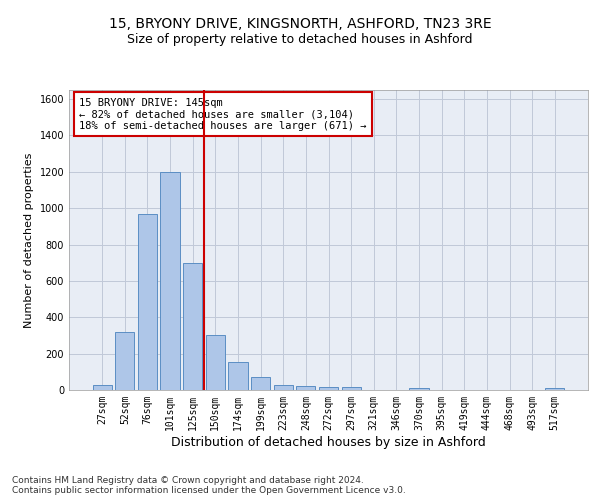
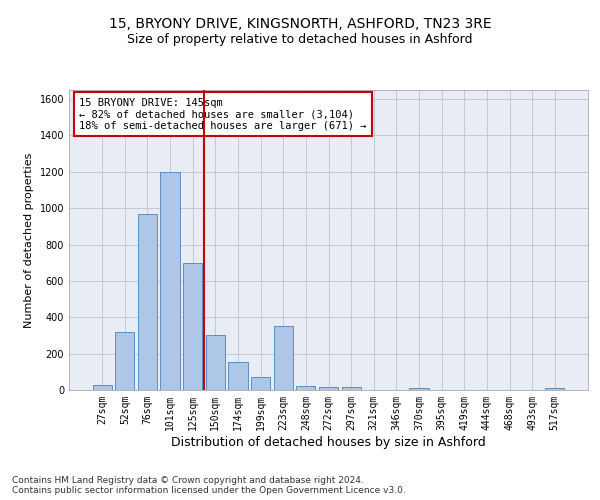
223sqm: 20 -> 350
